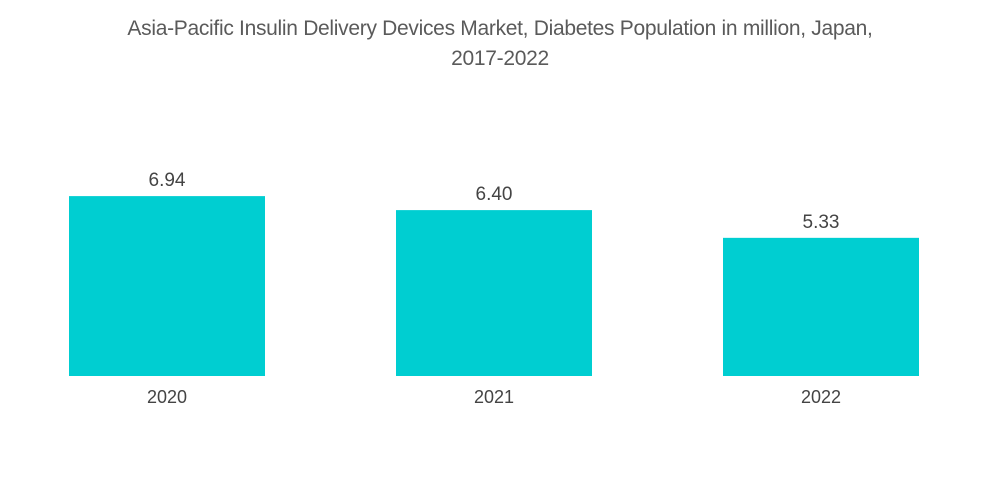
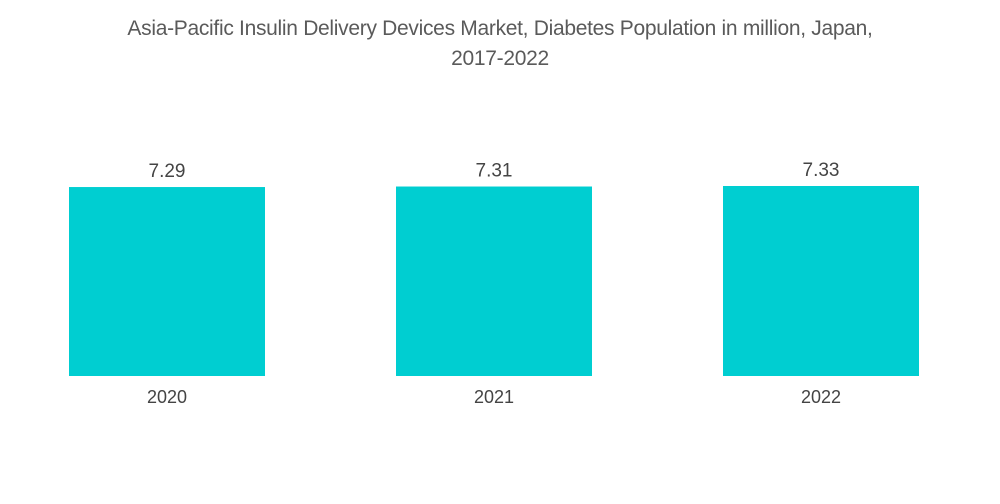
2020: 6.94 -> 7.29
2021: 6.40 -> 7.31
2022: 5.33 -> 7.33
